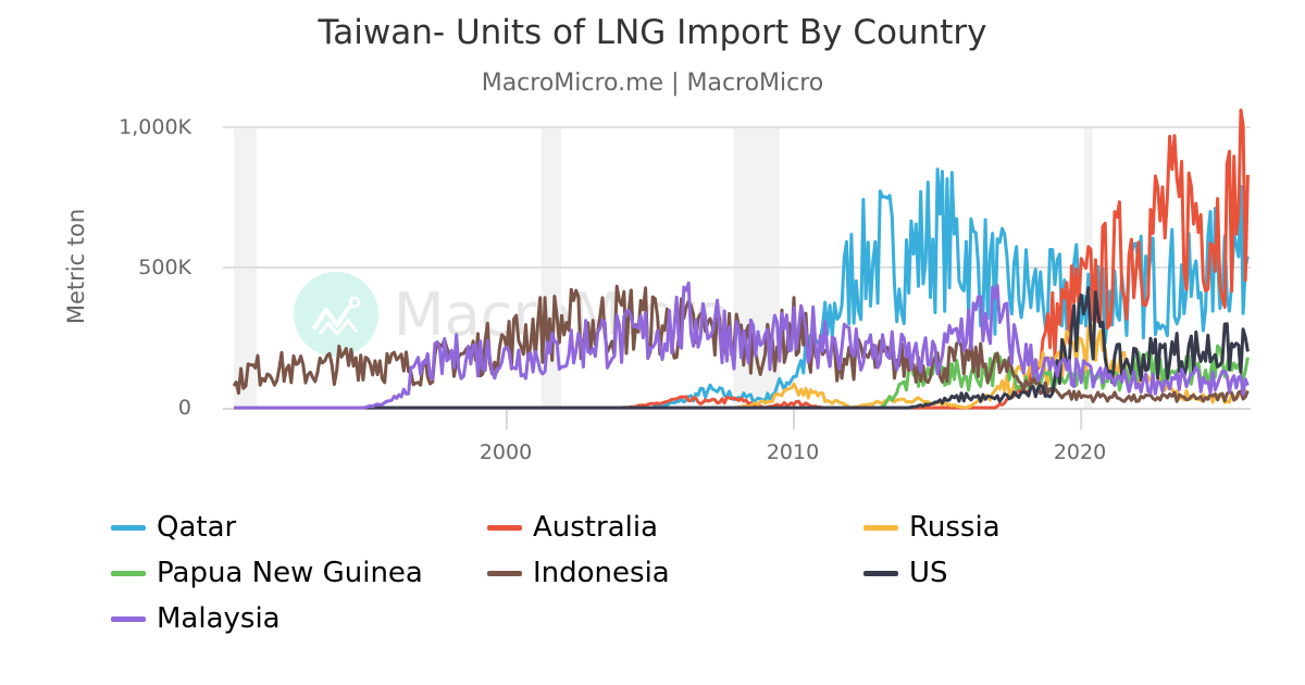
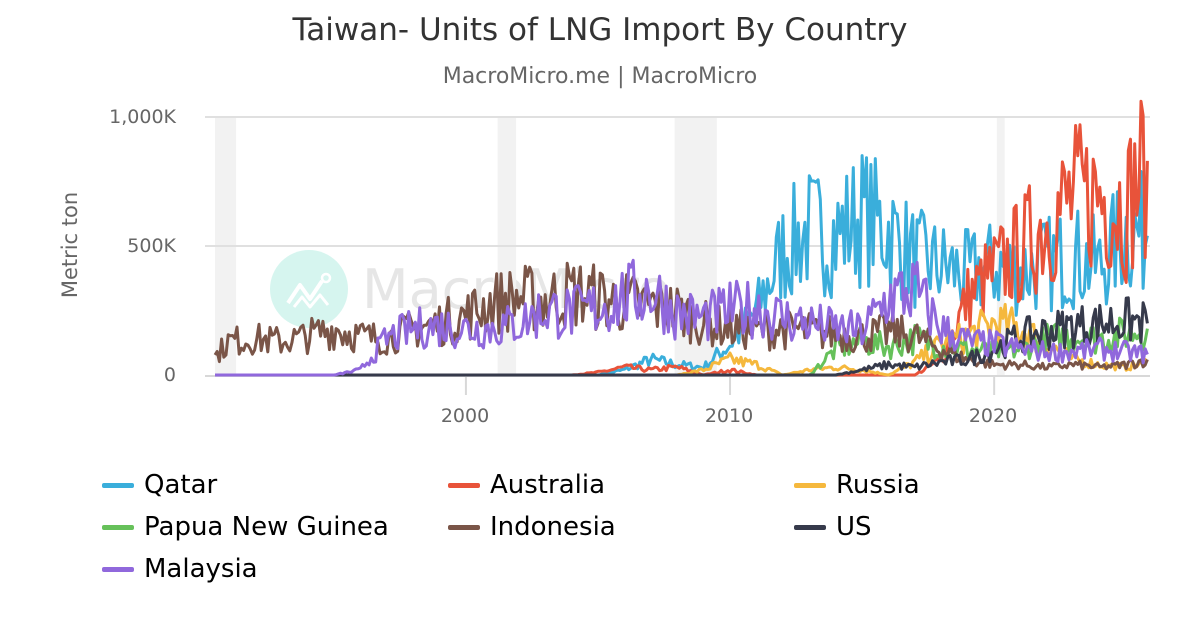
Indonesia/2010: 280K -> 180K
Russia/2020: 230K -> 200K
US/2020: 430K -> 100K
